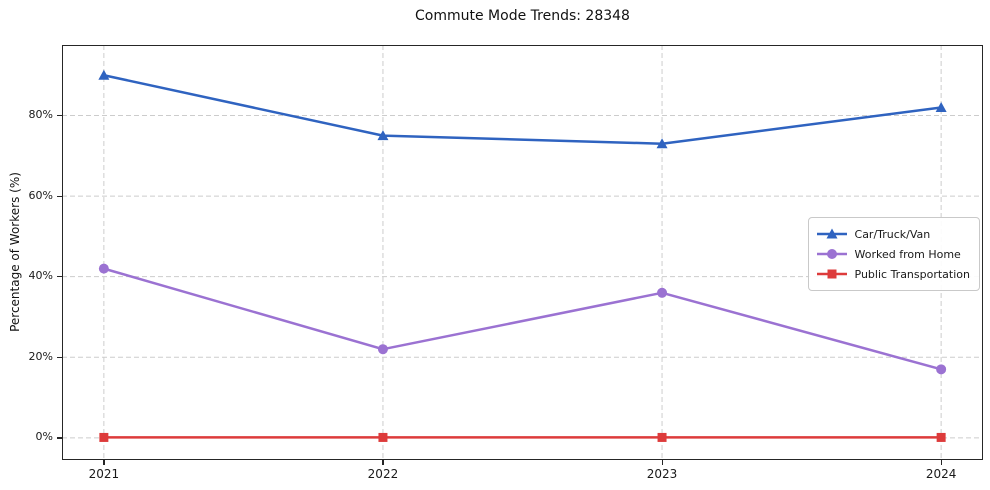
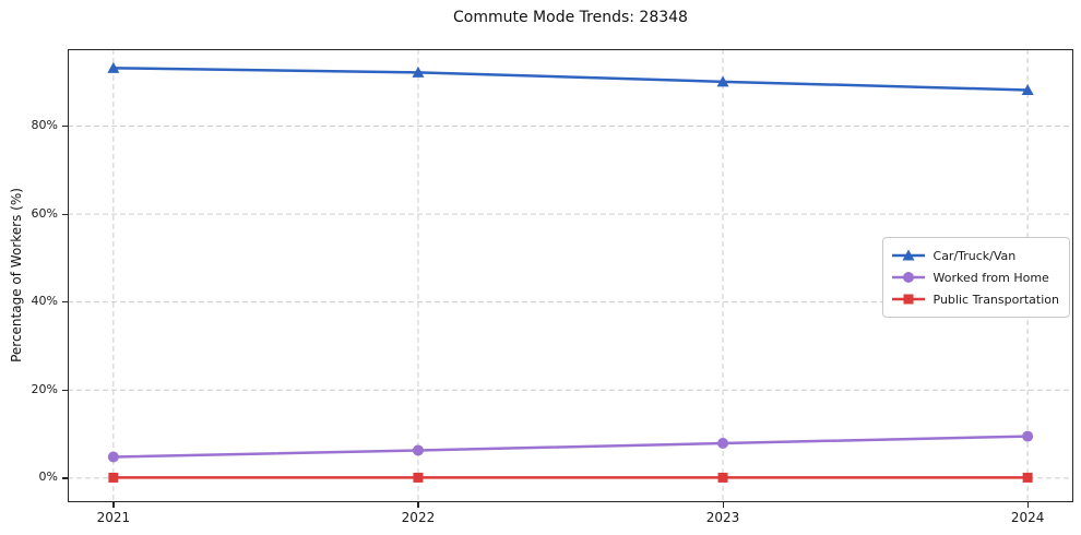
Car/Truck/Van/2021: 90% -> 93%
Worked from Home/2021: 42% -> 5%
Car/Truck/Van/2022: 75% -> 92%
Worked from Home/2022: 22% -> 6%
Car/Truck/Van/2023: 73% -> 90%
Worked from Home/2023: 36% -> 8%
Car/Truck/Van/2024: 82% -> 88%
Worked from Home/2024: 17% -> 10%
